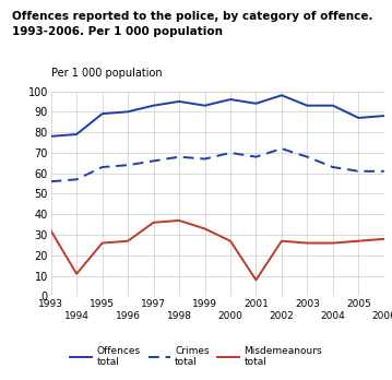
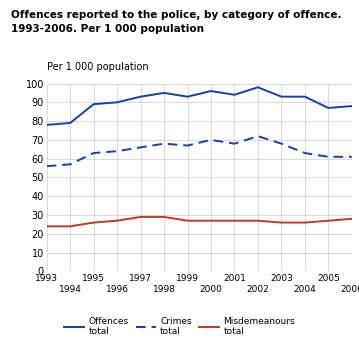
Misdemeanours total/1993: 32 -> 24
Misdemeanours total/1994: 11 -> 24
Misdemeanours total/1997: 36 -> 29
Misdemeanours total/1998: 37 -> 29
Misdemeanours total/1999: 33 -> 27
Misdemeanours total/2001: 8 -> 27
